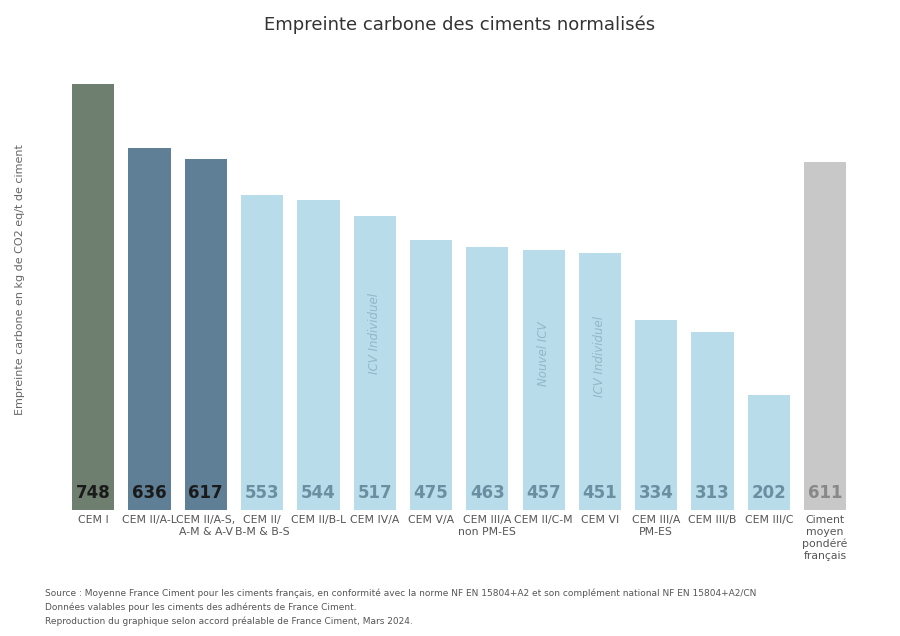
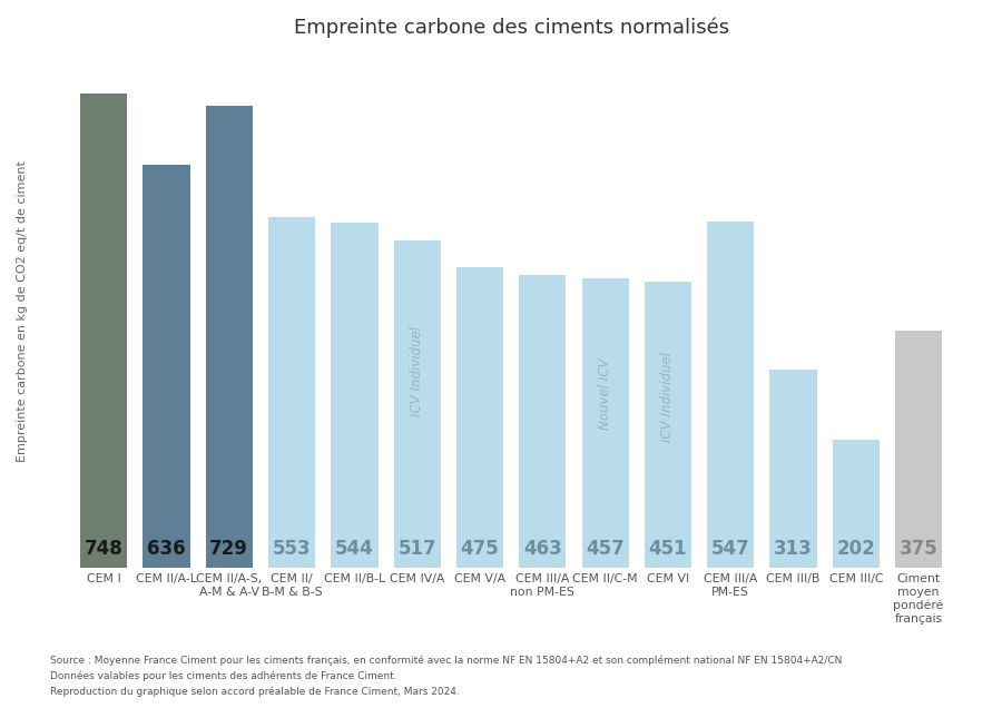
CEM II/A-S, A-M & A-V: 617 -> 729
CEM III/A PM-ES: 334 -> 547
Ciment moyen pondéré français: 611 -> 375
